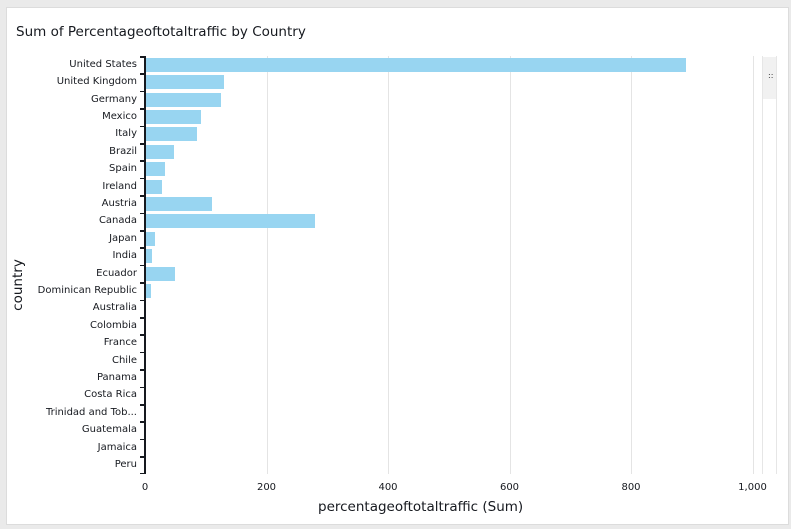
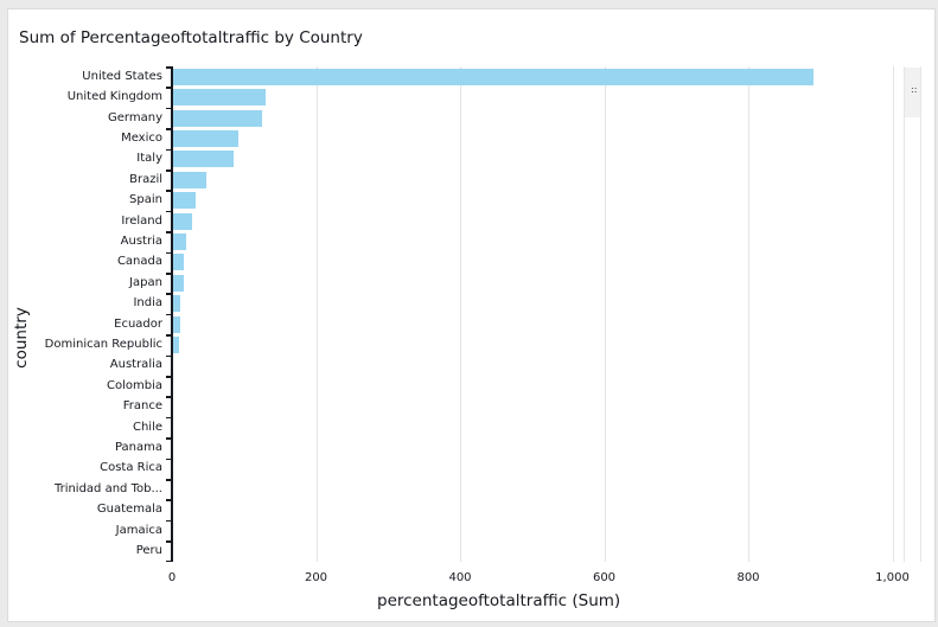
Austria: 110 -> 20
Canada: 280 -> 20
Ecuador: 50 -> 10
